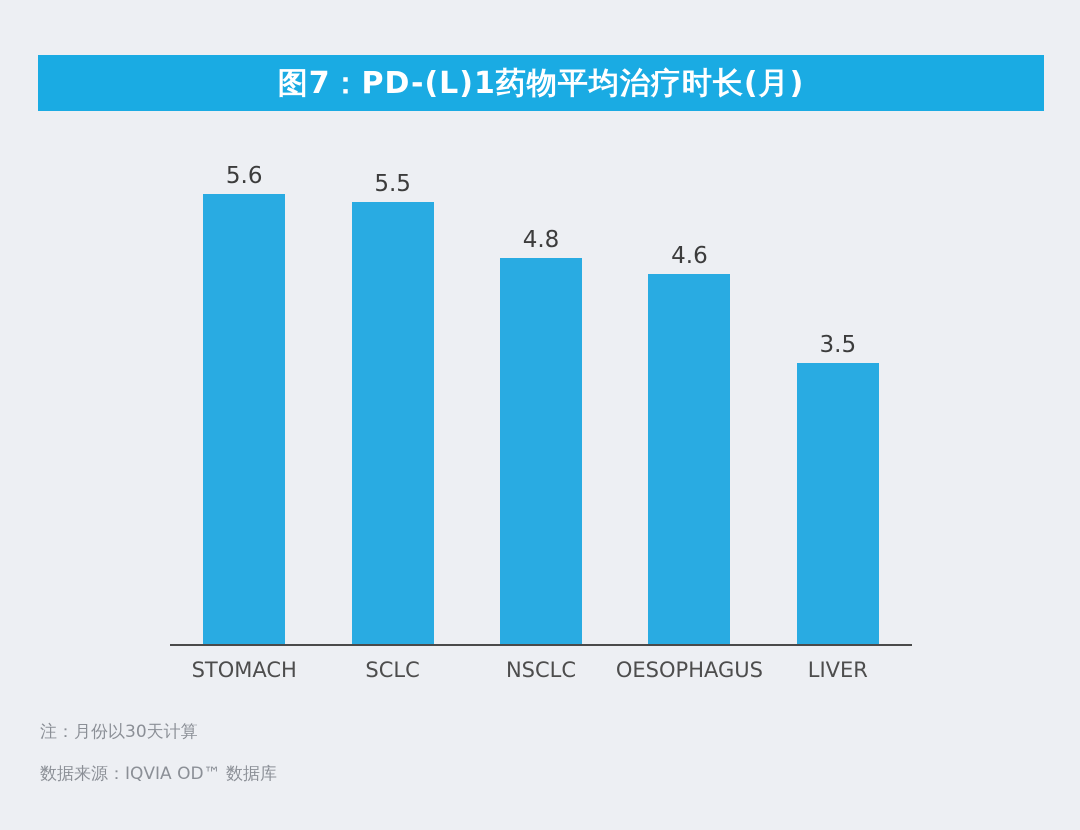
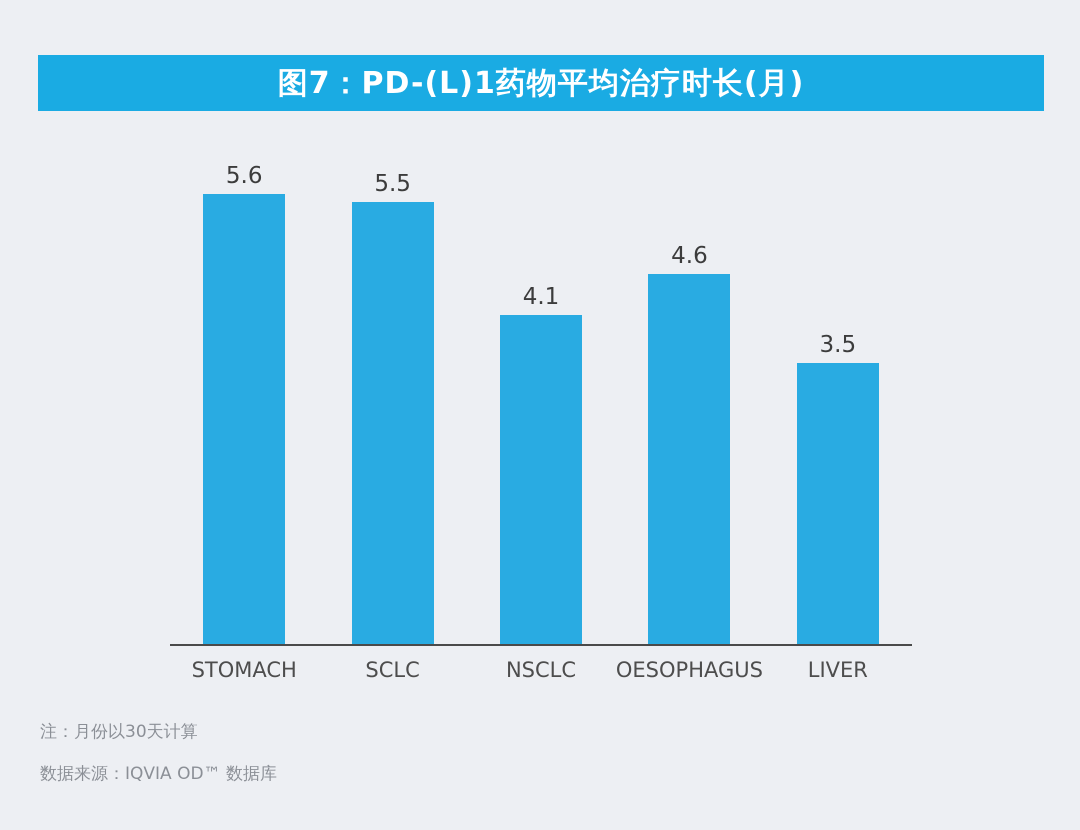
NSCLC: 4.8 -> 4.1
